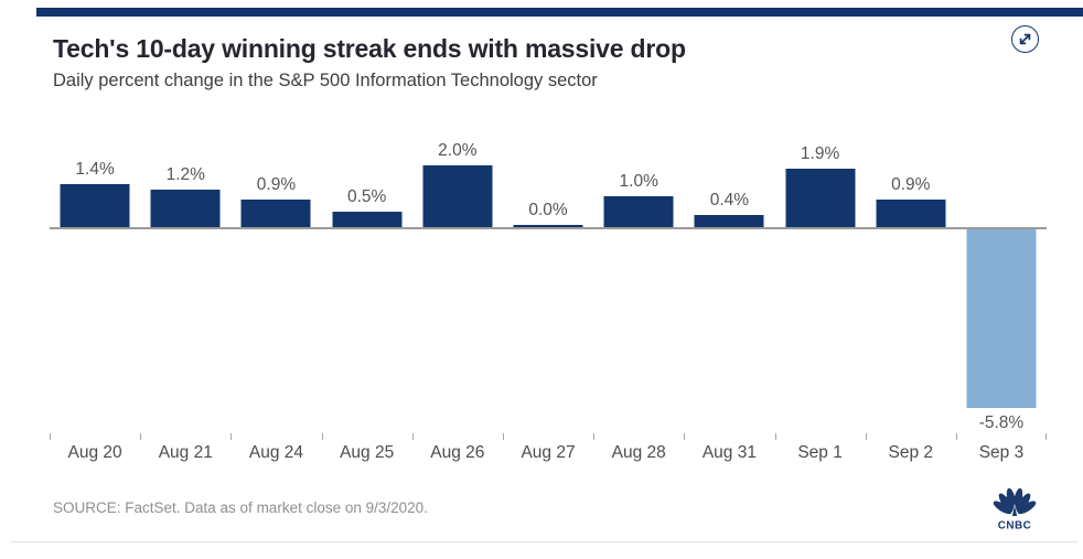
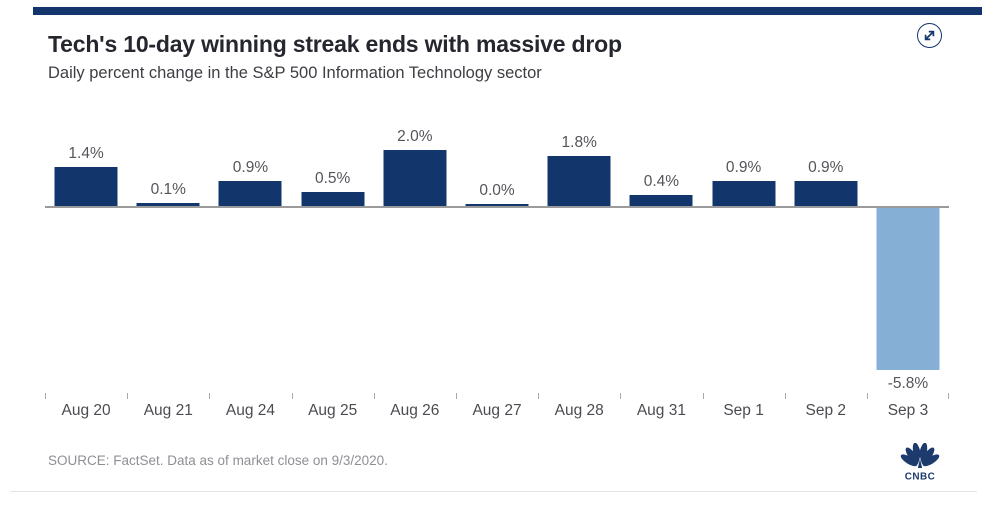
Aug 21: 1.2% -> 0.1%
Aug 28: 1.0% -> 1.8%
Sep 1: 1.9% -> 0.9%
